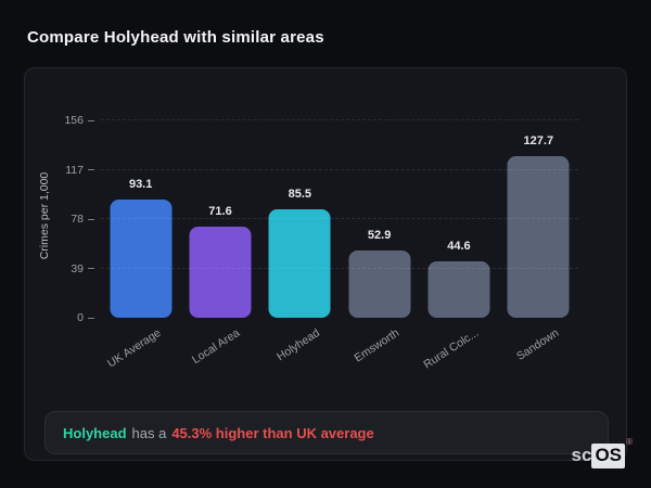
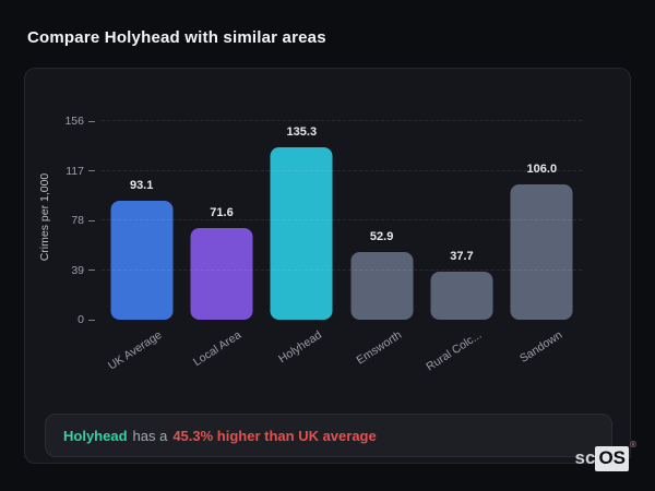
Holyhead: 85.5 -> 135.3
Rural Colc...: 44.6 -> 37.7
Sandown: 127.7 -> 106.0
